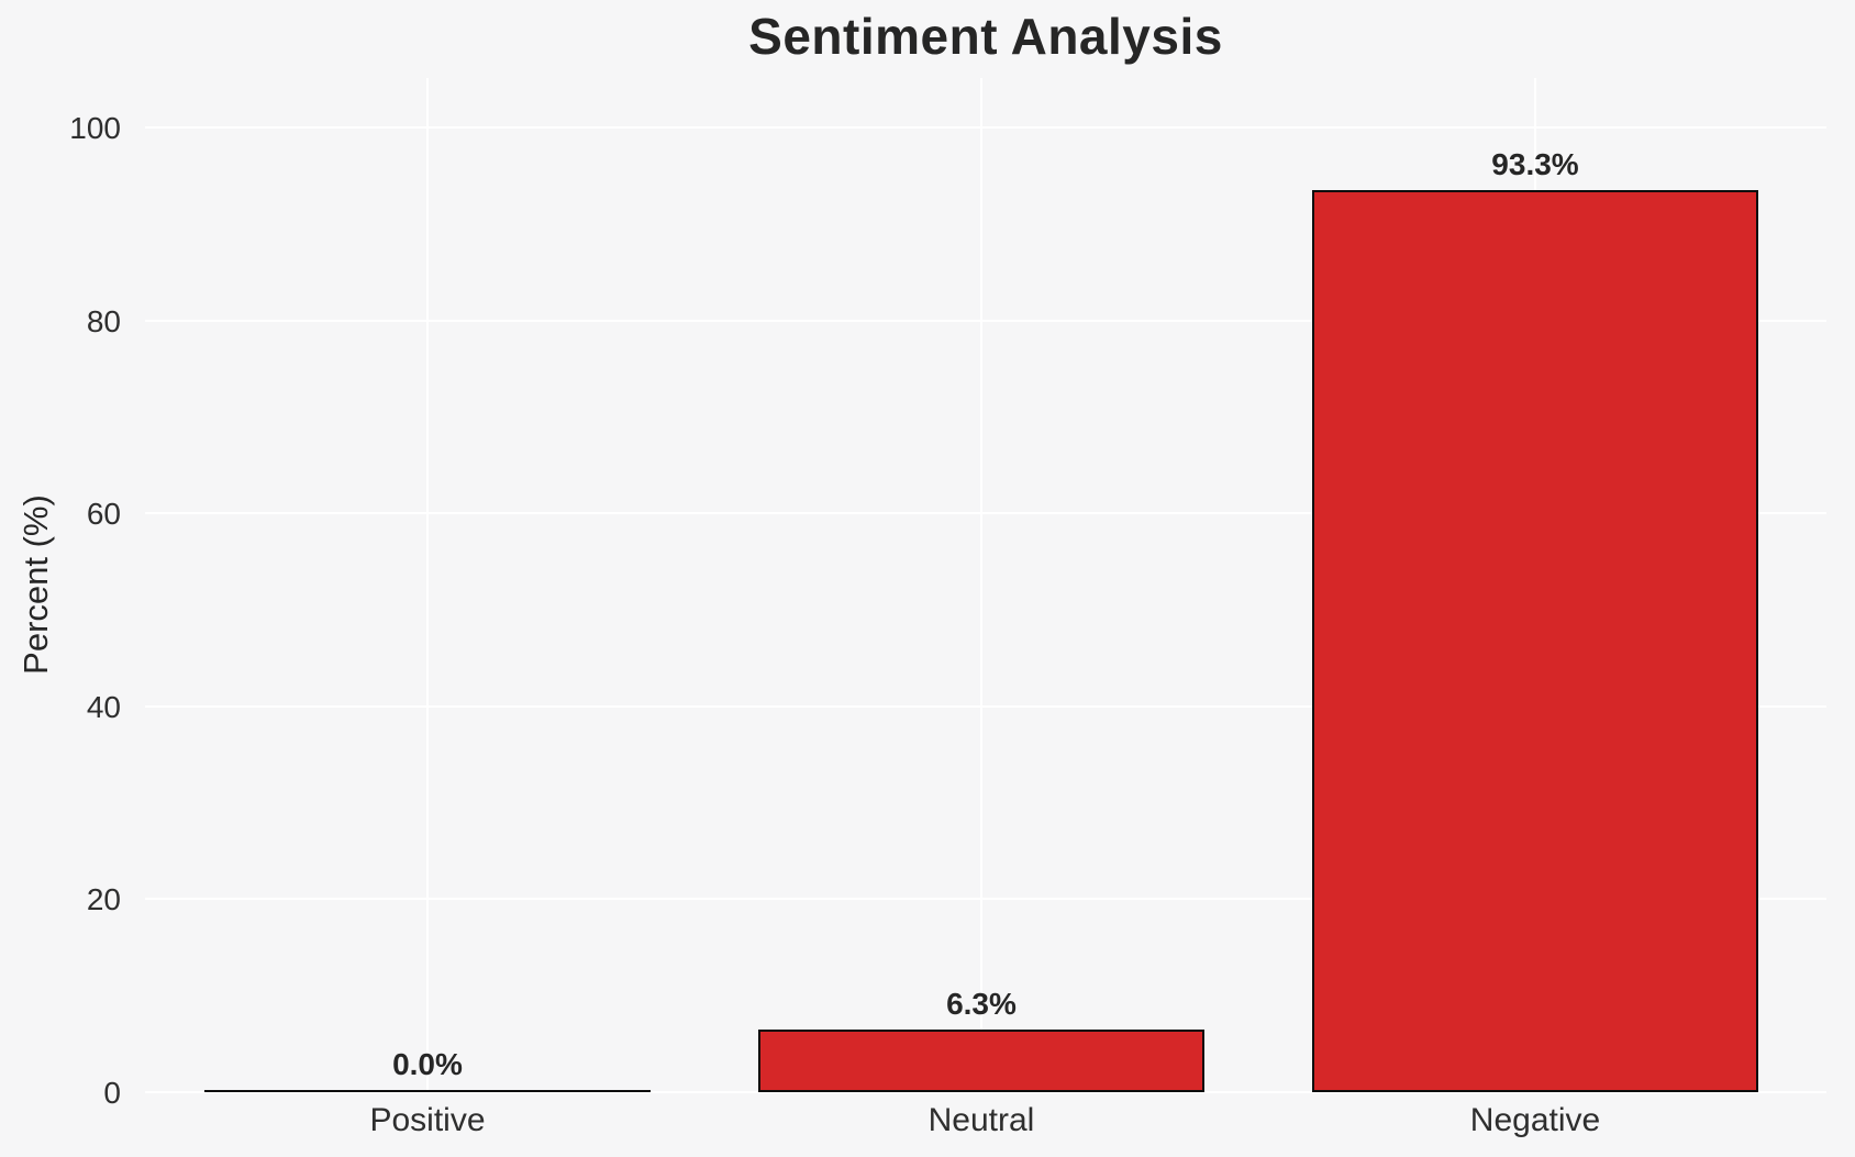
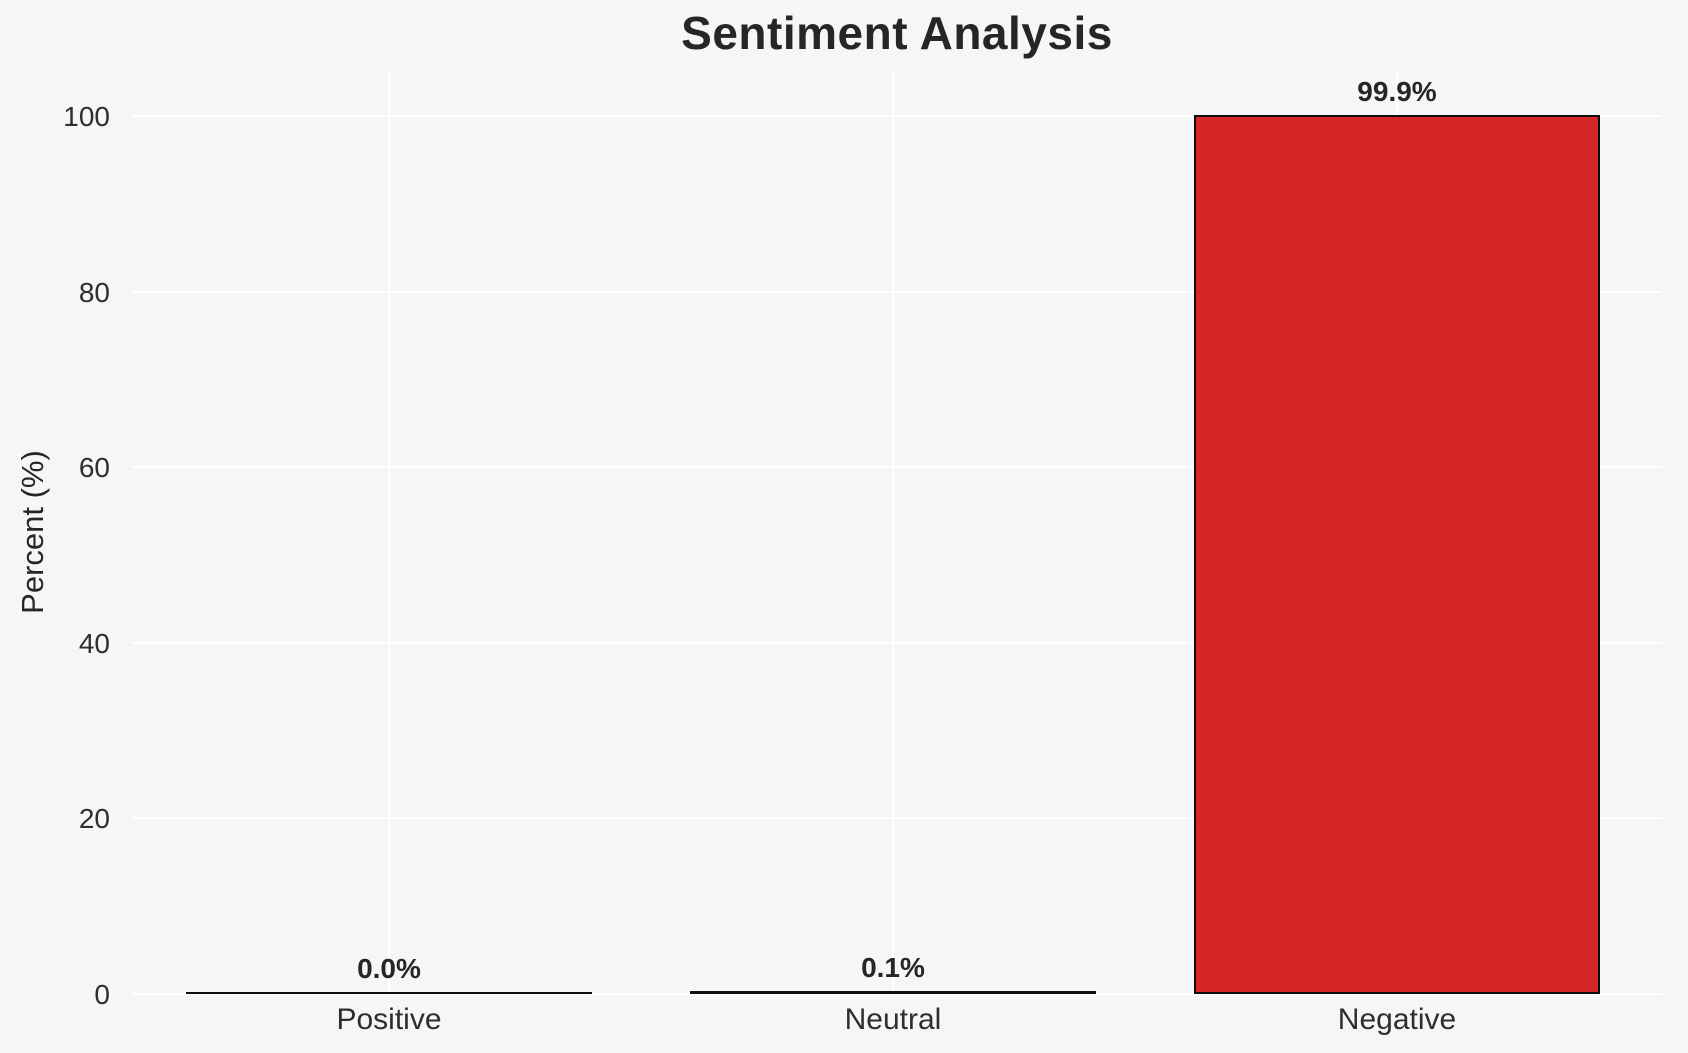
Neutral: 6.3% -> 0.1%
Negative: 93.3% -> 99.9%
